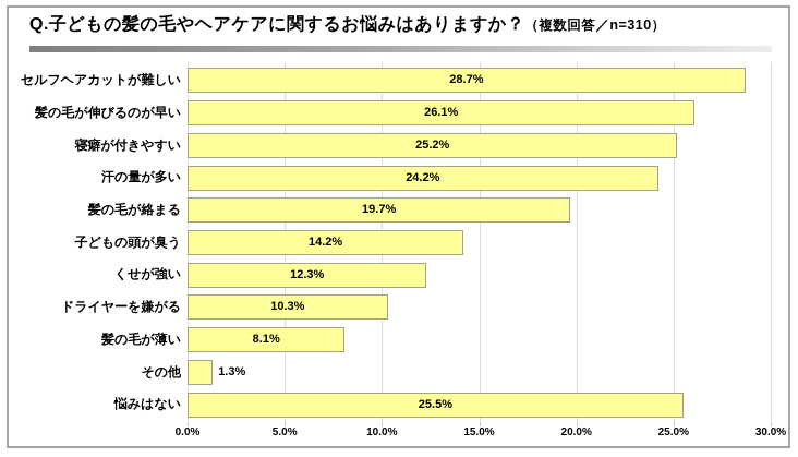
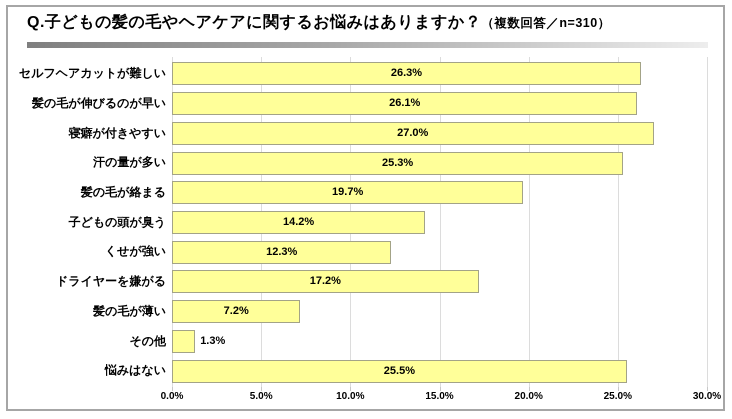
セルフヘアカットが難しい: 28.7% -> 26.3%
寝癖が付きやすい: 25.2% -> 27.0%
汗の量が多い: 24.2% -> 25.3%
ドライヤーを嫌がる: 10.3% -> 17.2%
髪の毛が薄い: 8.1% -> 7.2%
